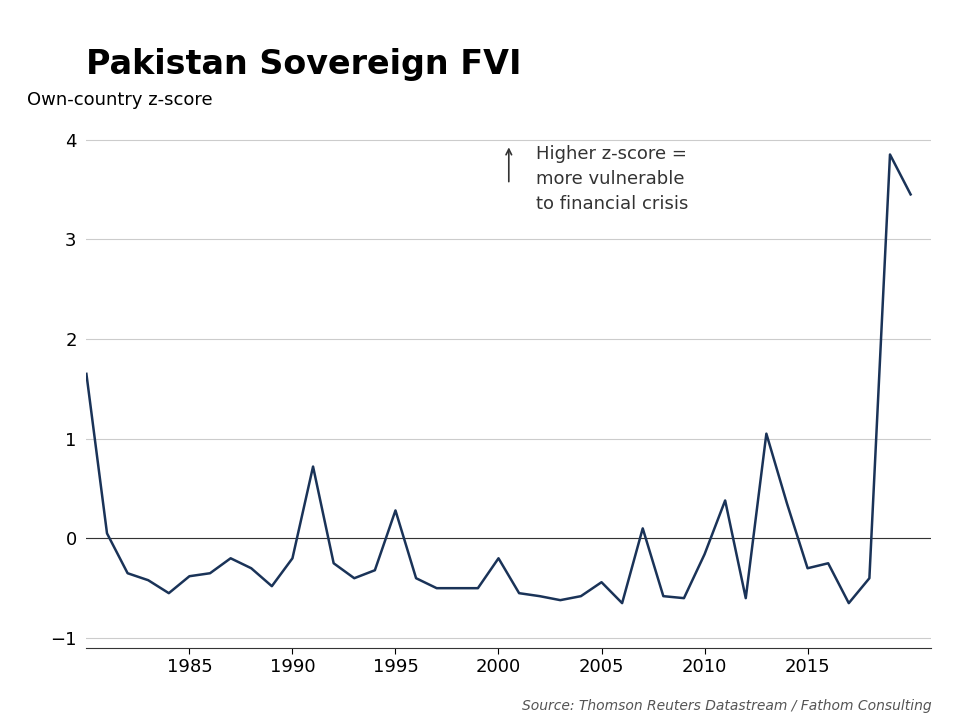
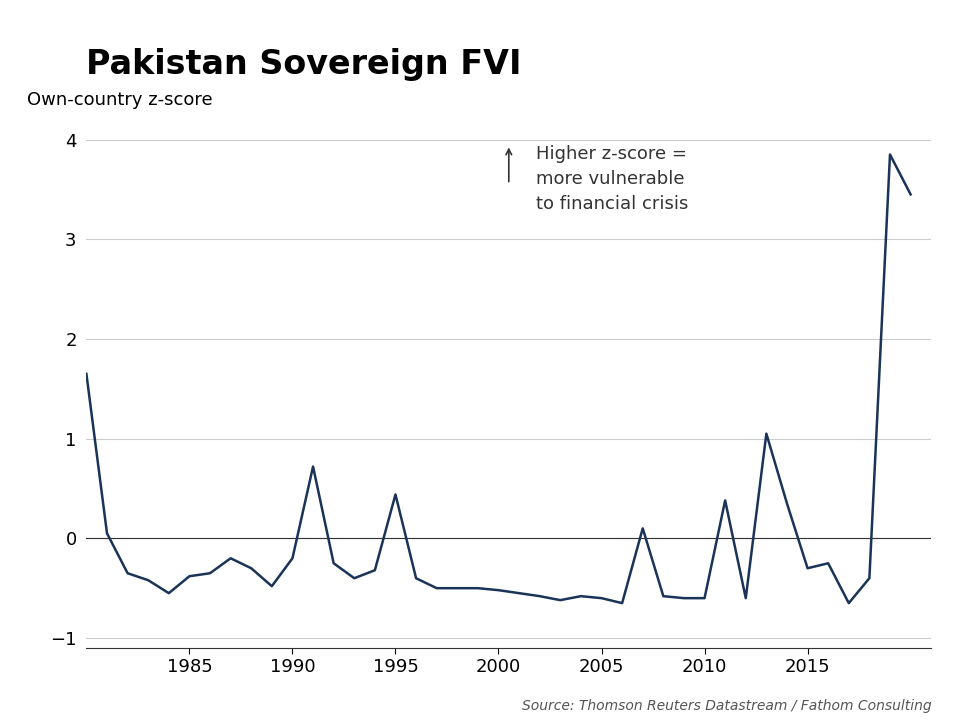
1995: 0.28 -> 0.44
2000: -0.20 -> -0.52
2005: -0.44 -> -0.60
2010: -0.16 -> -0.60
